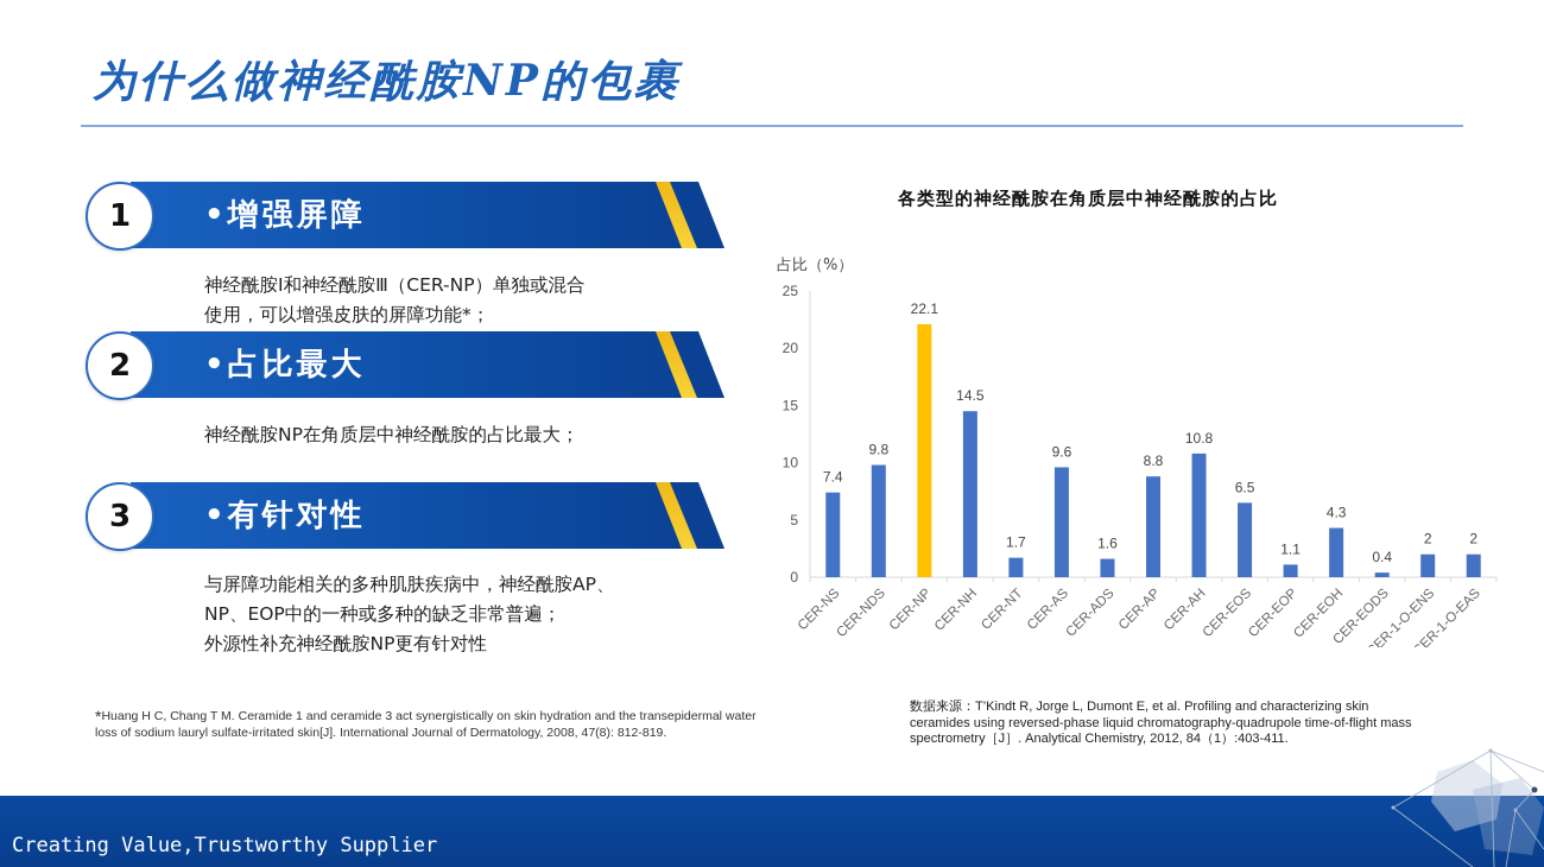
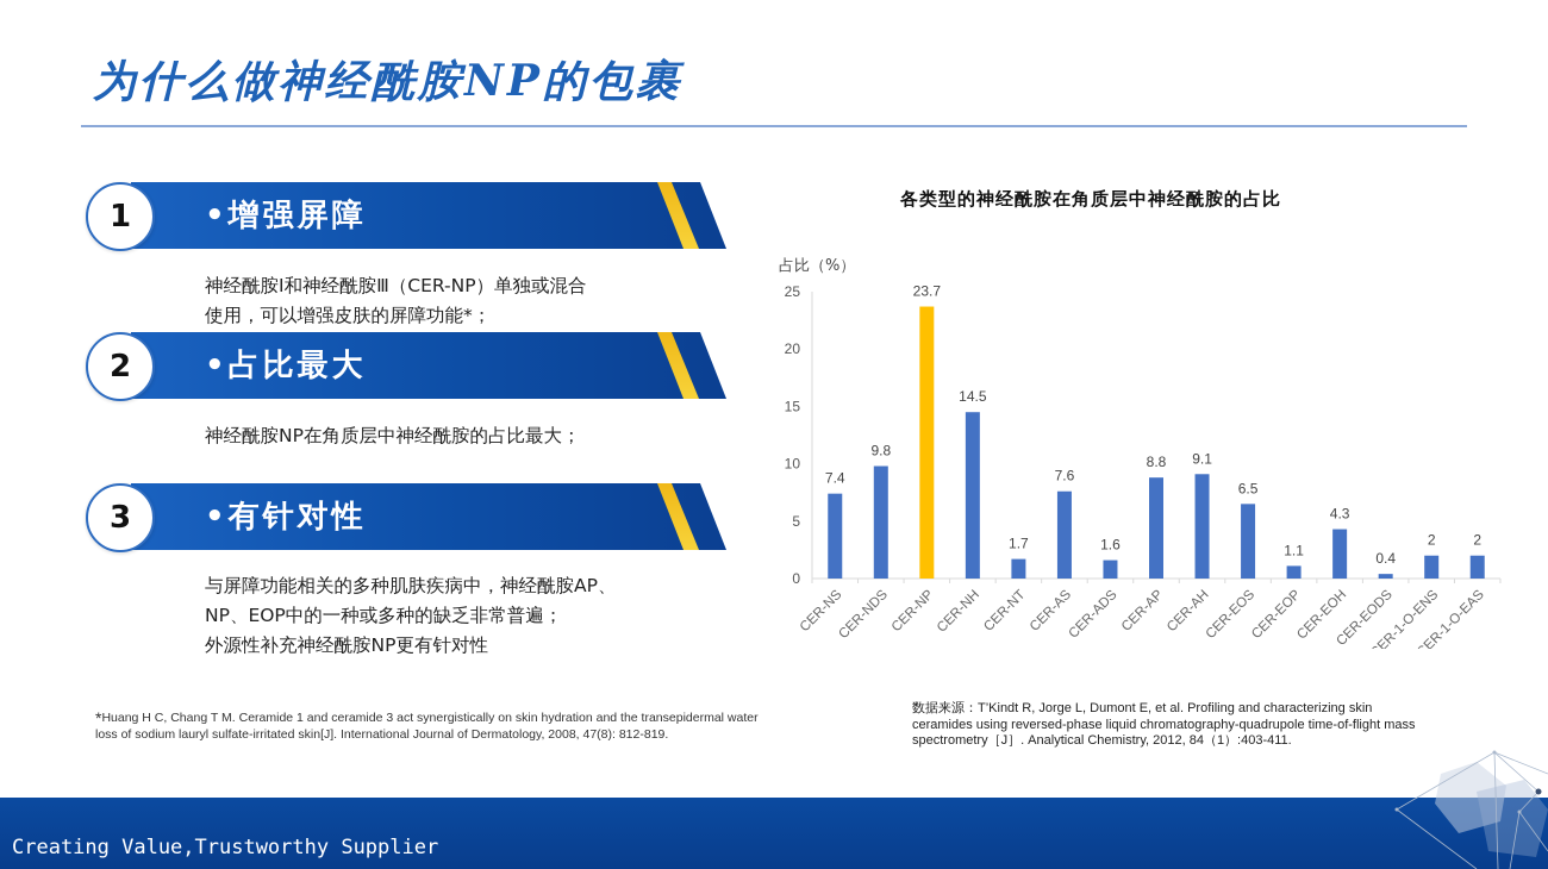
CER-NP: 22.1 -> 23.7
CER-AS: 9.6 -> 7.6
CER-AH: 10.8 -> 9.1
